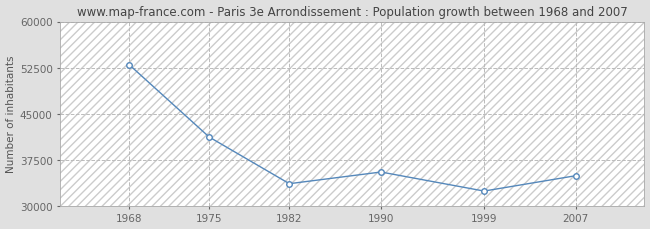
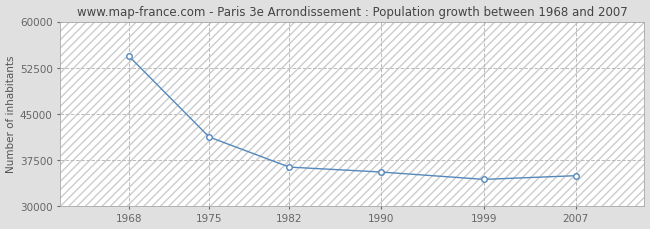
1968: 53000 -> 54400
1982: 33600 -> 36300
1999: 32400 -> 34300
